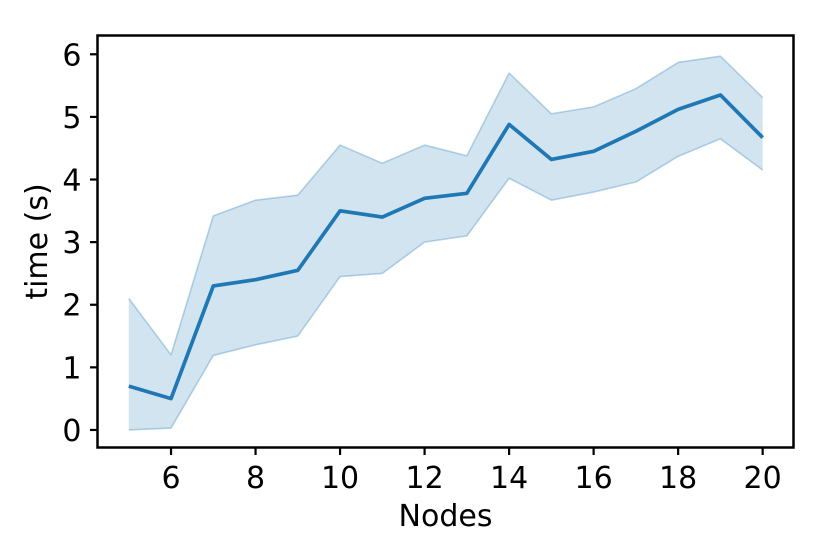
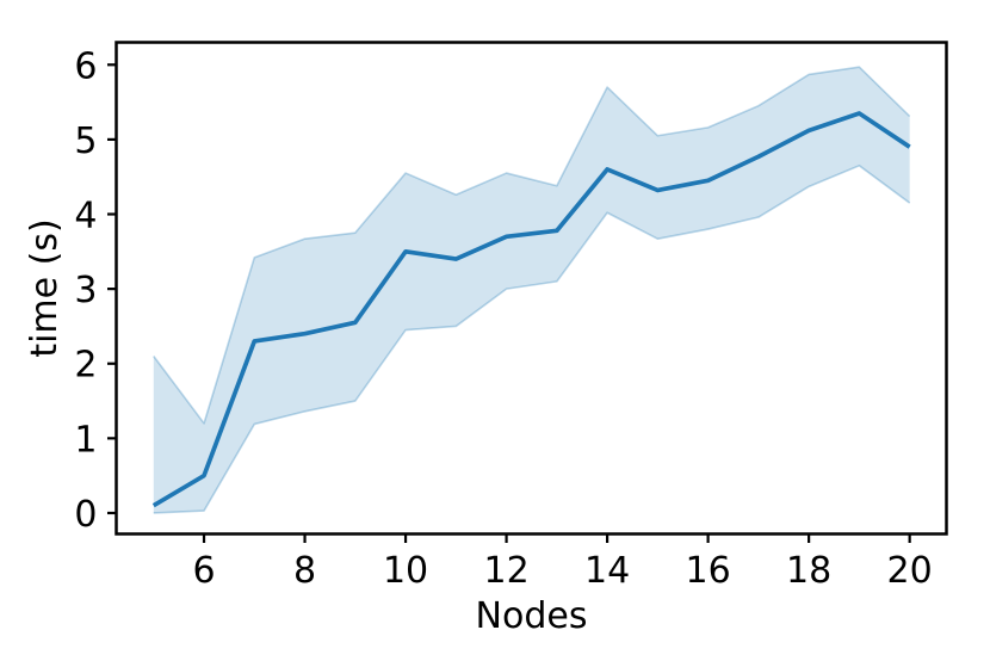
5: 0.7 -> 0.1
14: 4.9 -> 4.6
20: 4.7 -> 4.9
